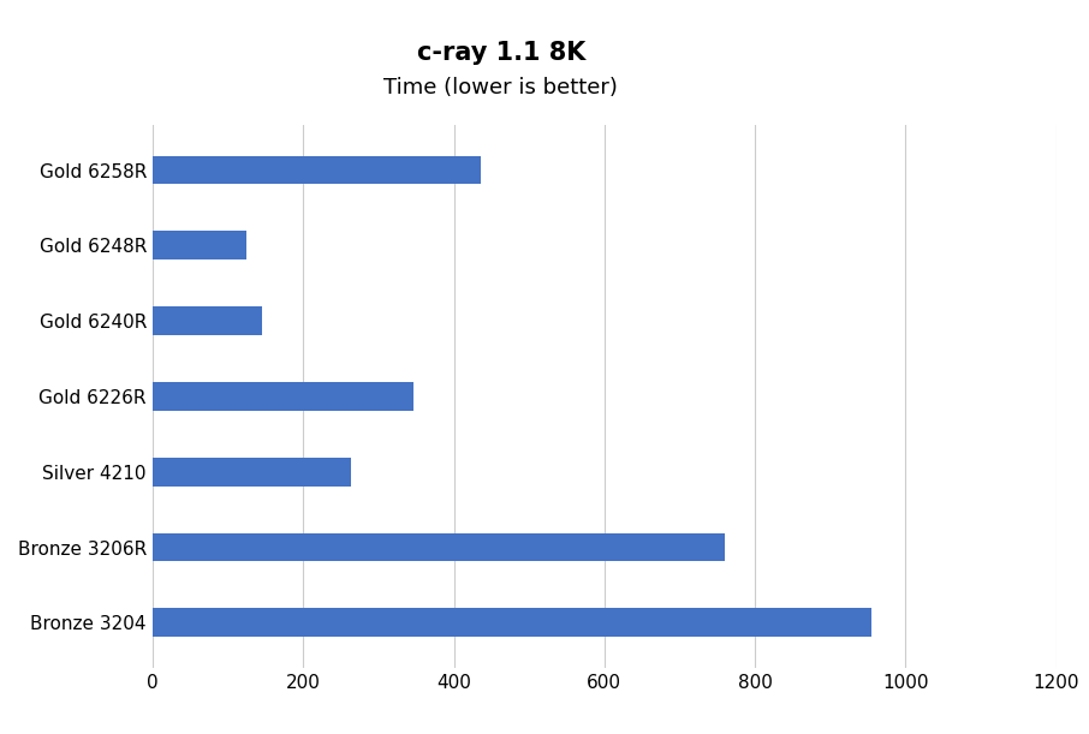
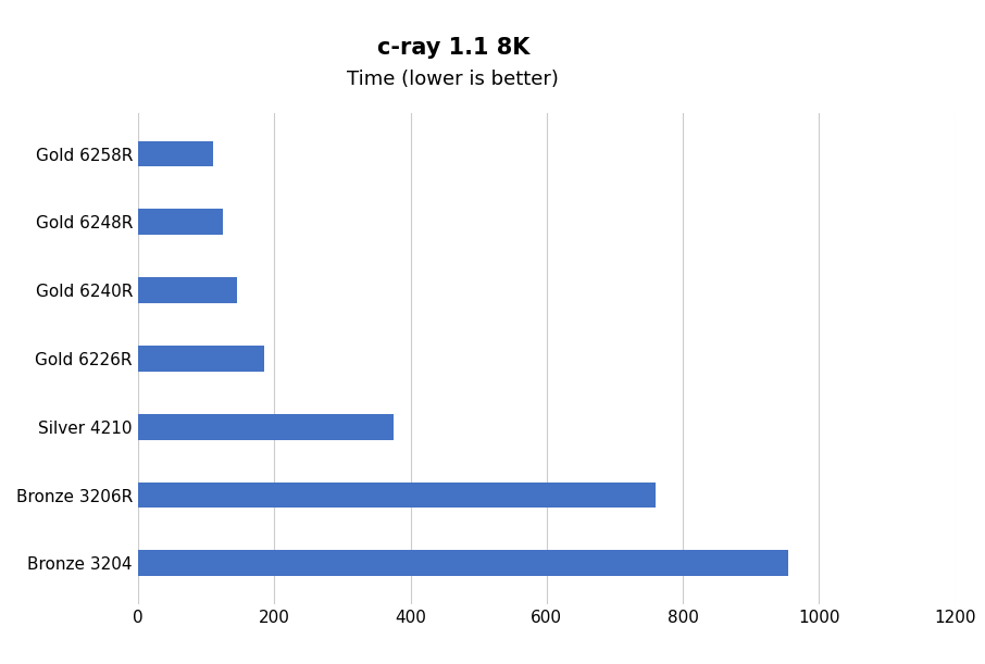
Gold 6258R: 436 -> 110
Gold 6226R: 346 -> 185
Silver 4210: 264 -> 375
